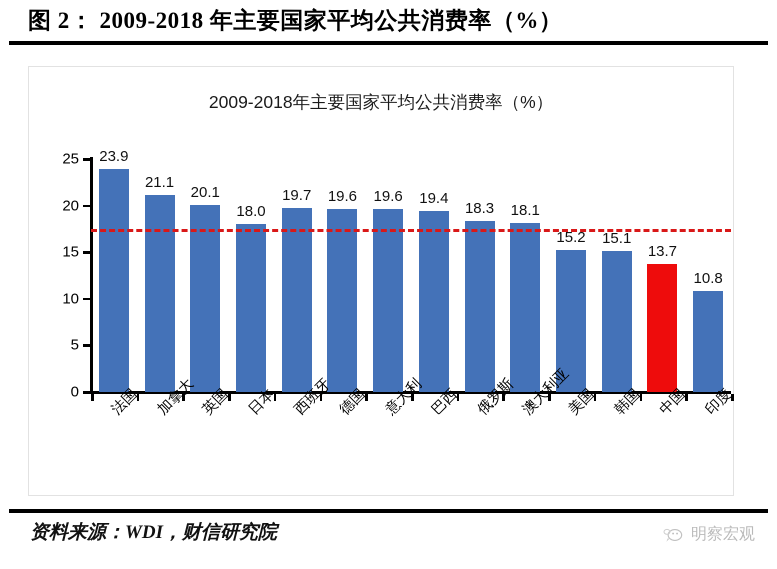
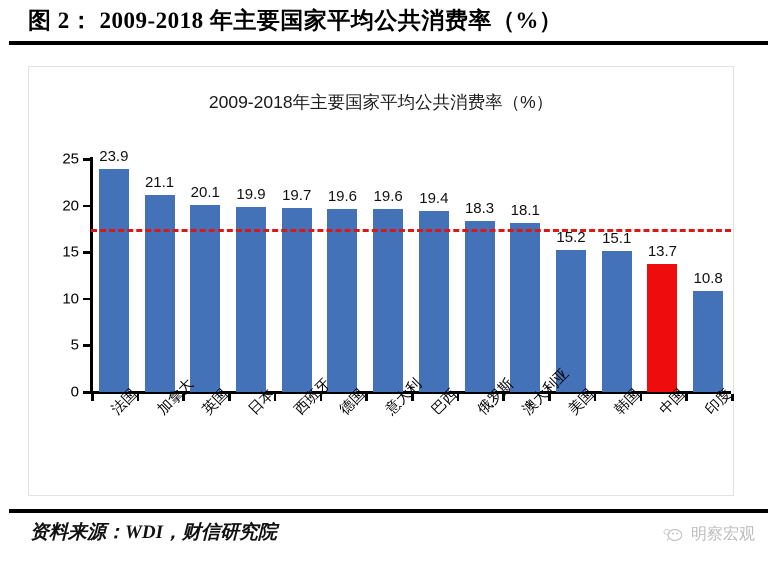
日本: 18.0 -> 19.9
